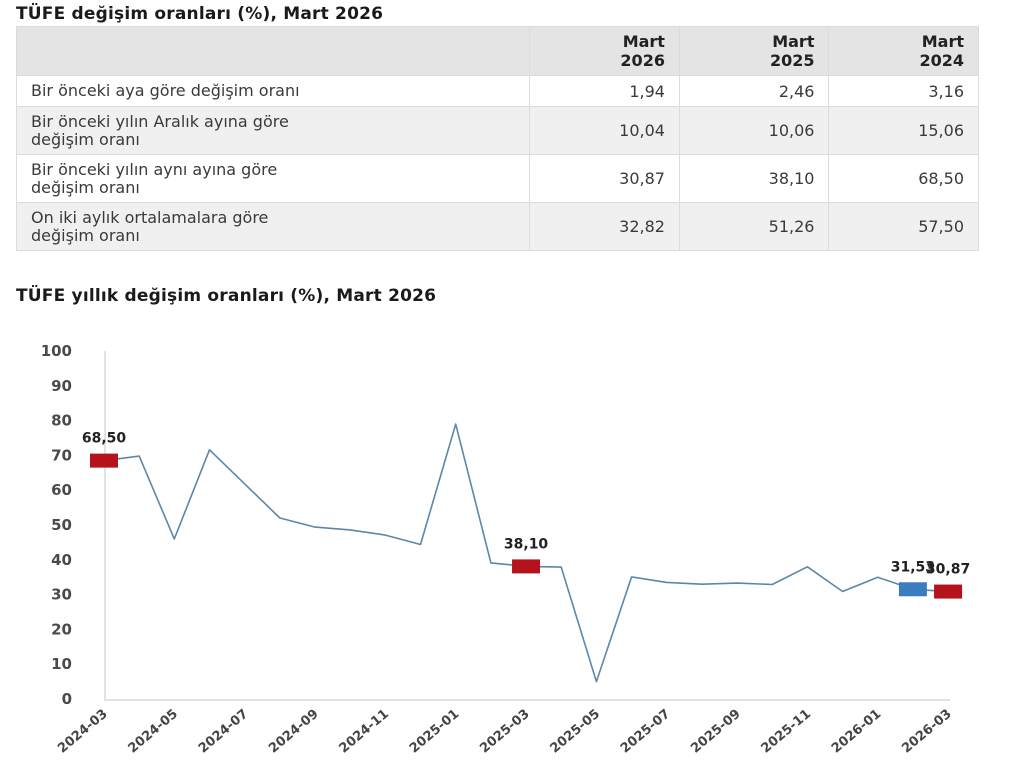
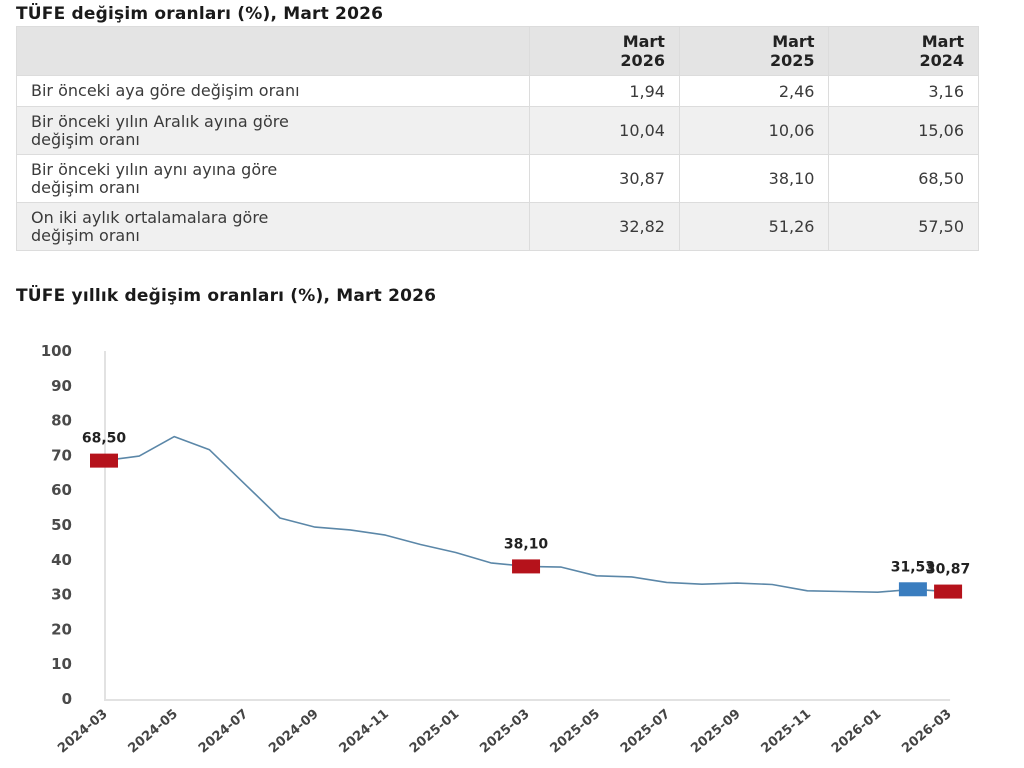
2024-05: 46 -> 75
2025-01: 79 -> 42
2025-05: 5 -> 35
2025-11: 38 -> 31
2026-01: 35 -> 31
